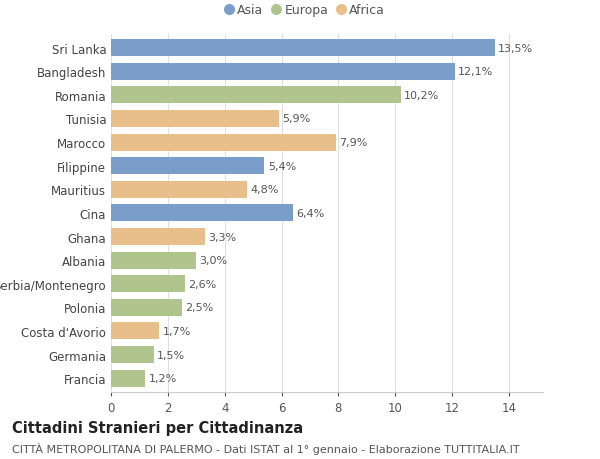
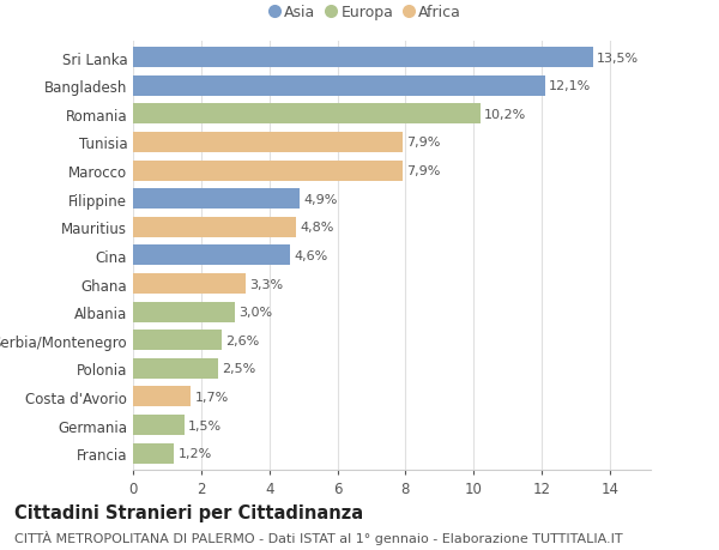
Tunisia: 5,9% -> 7,9%
Filippine: 5,4% -> 4,9%
Cina: 6,4% -> 4,6%
